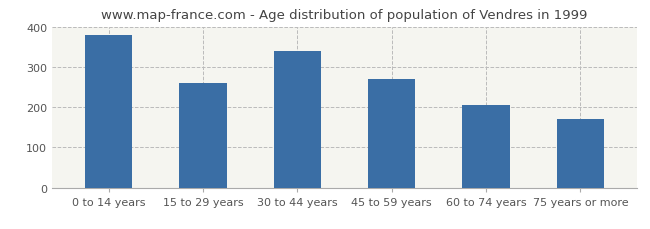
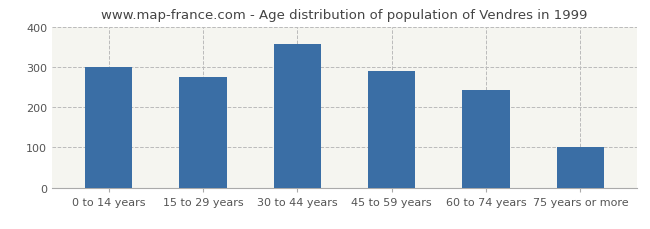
0 to 14 years: 380 -> 300
15 to 29 years: 260 -> 275
30 to 44 years: 340 -> 357
45 to 59 years: 270 -> 289
60 to 74 years: 205 -> 243
75 years or more: 170 -> 101
